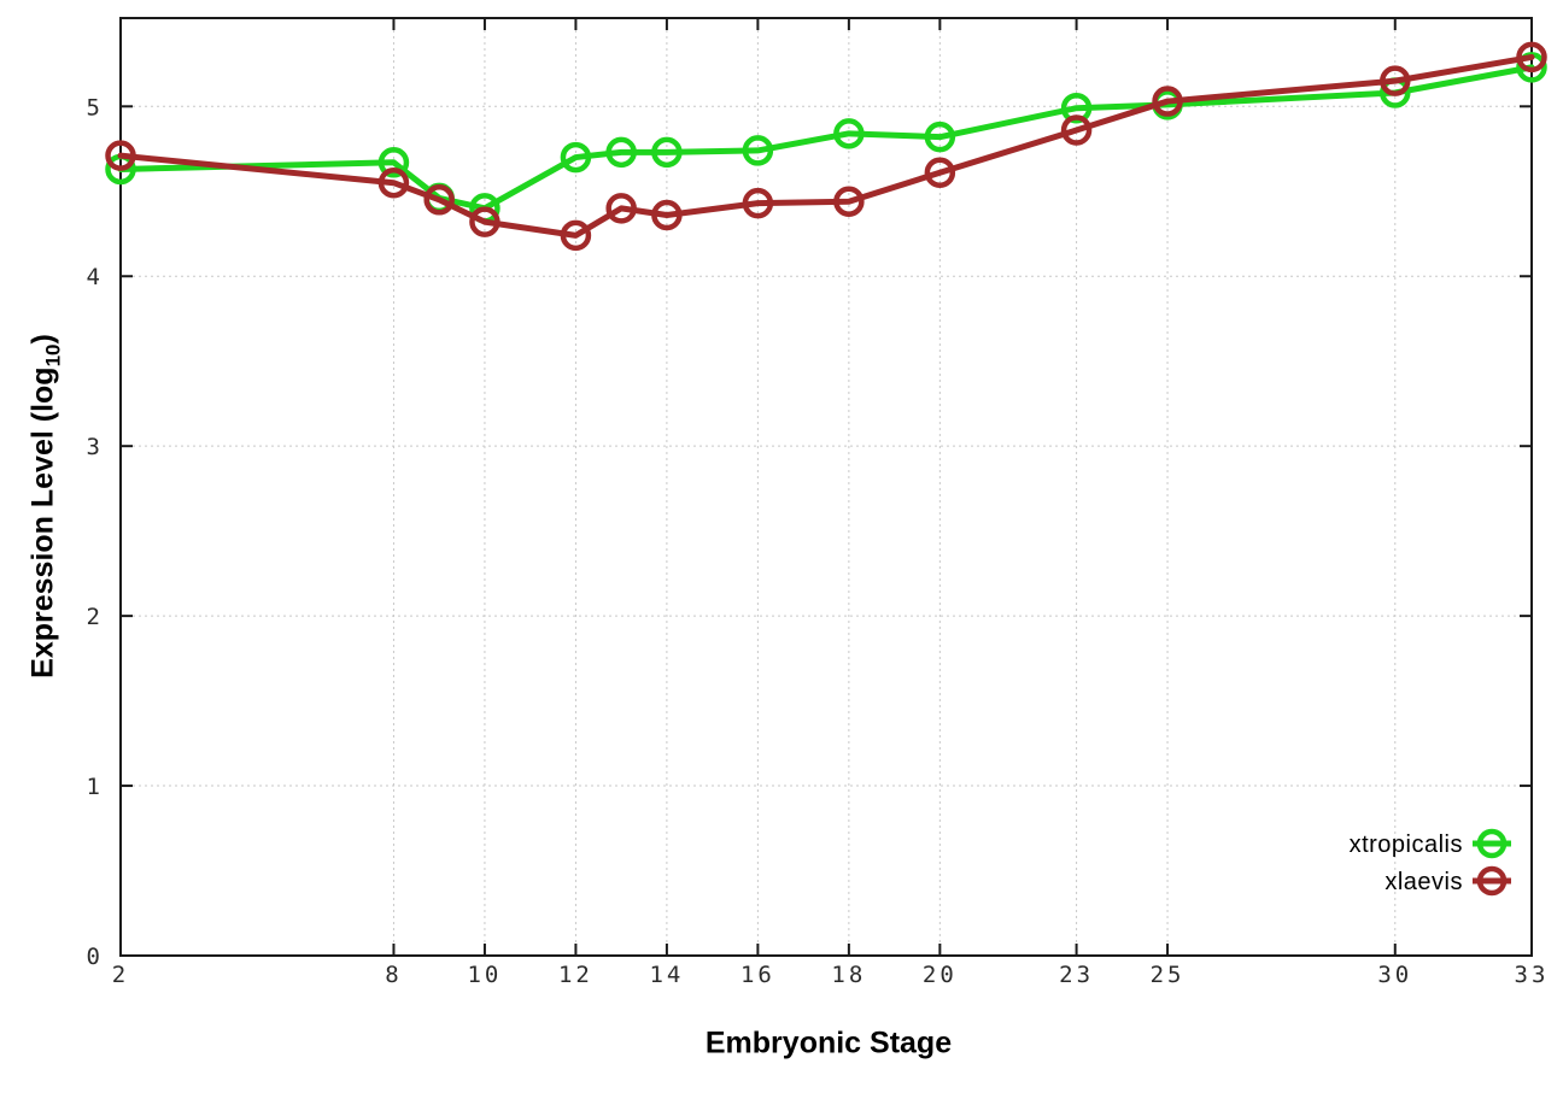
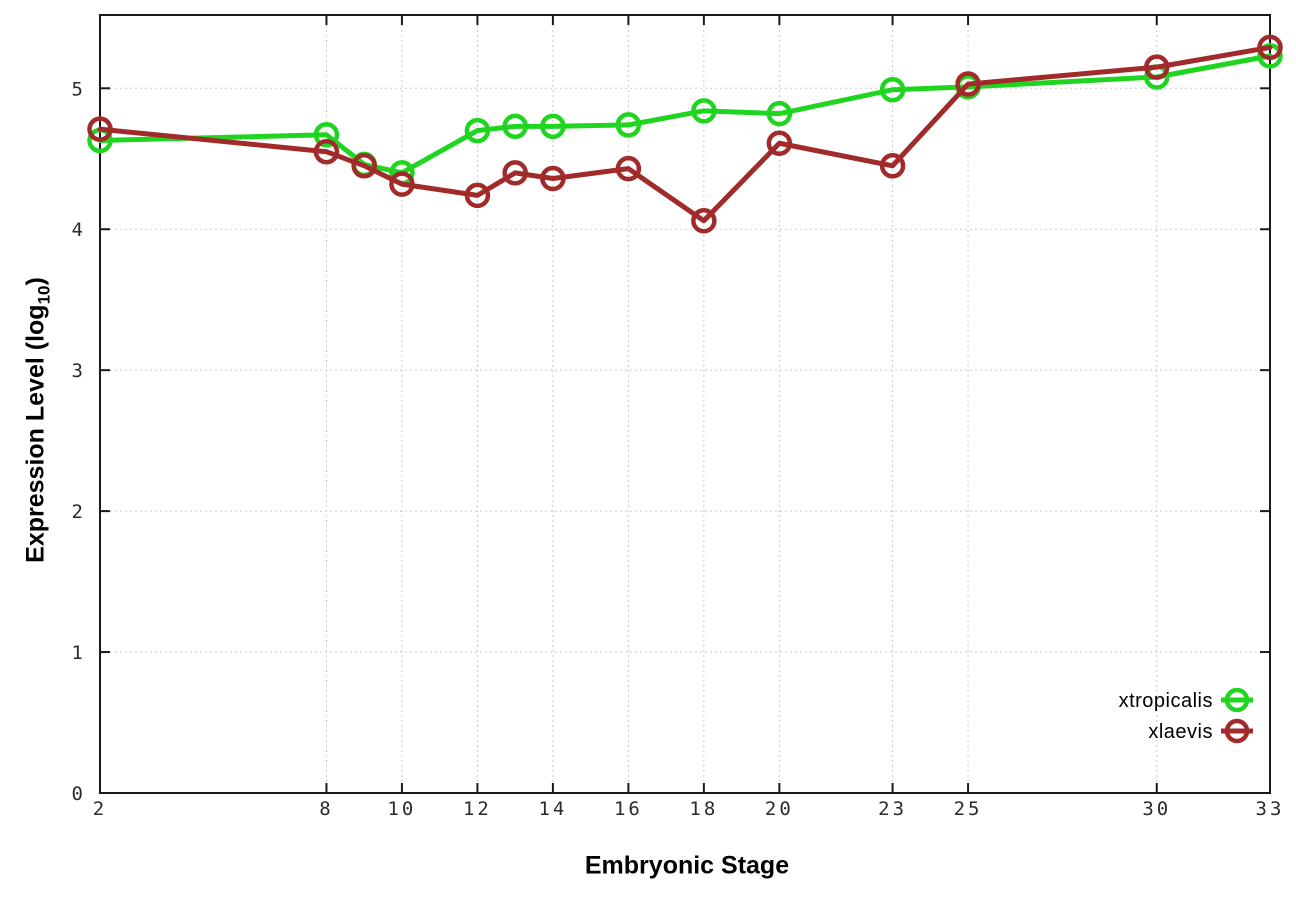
xlaevis/18: 4.44 -> 4.06
xlaevis/23: 4.86 -> 4.45
